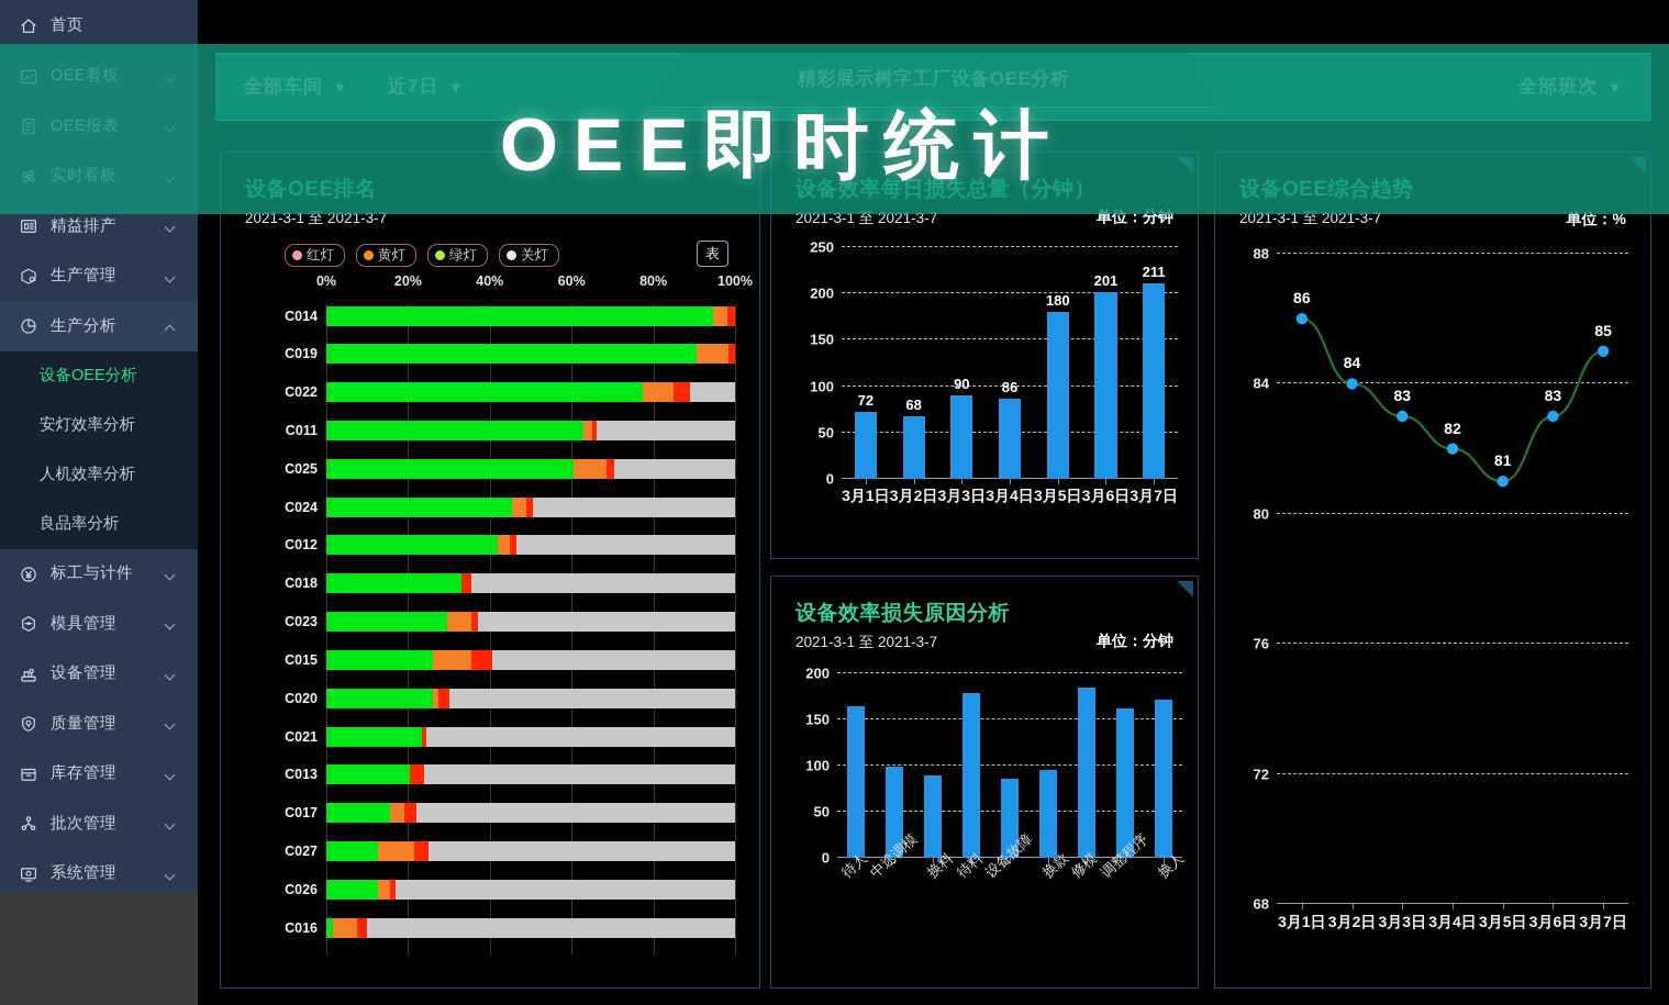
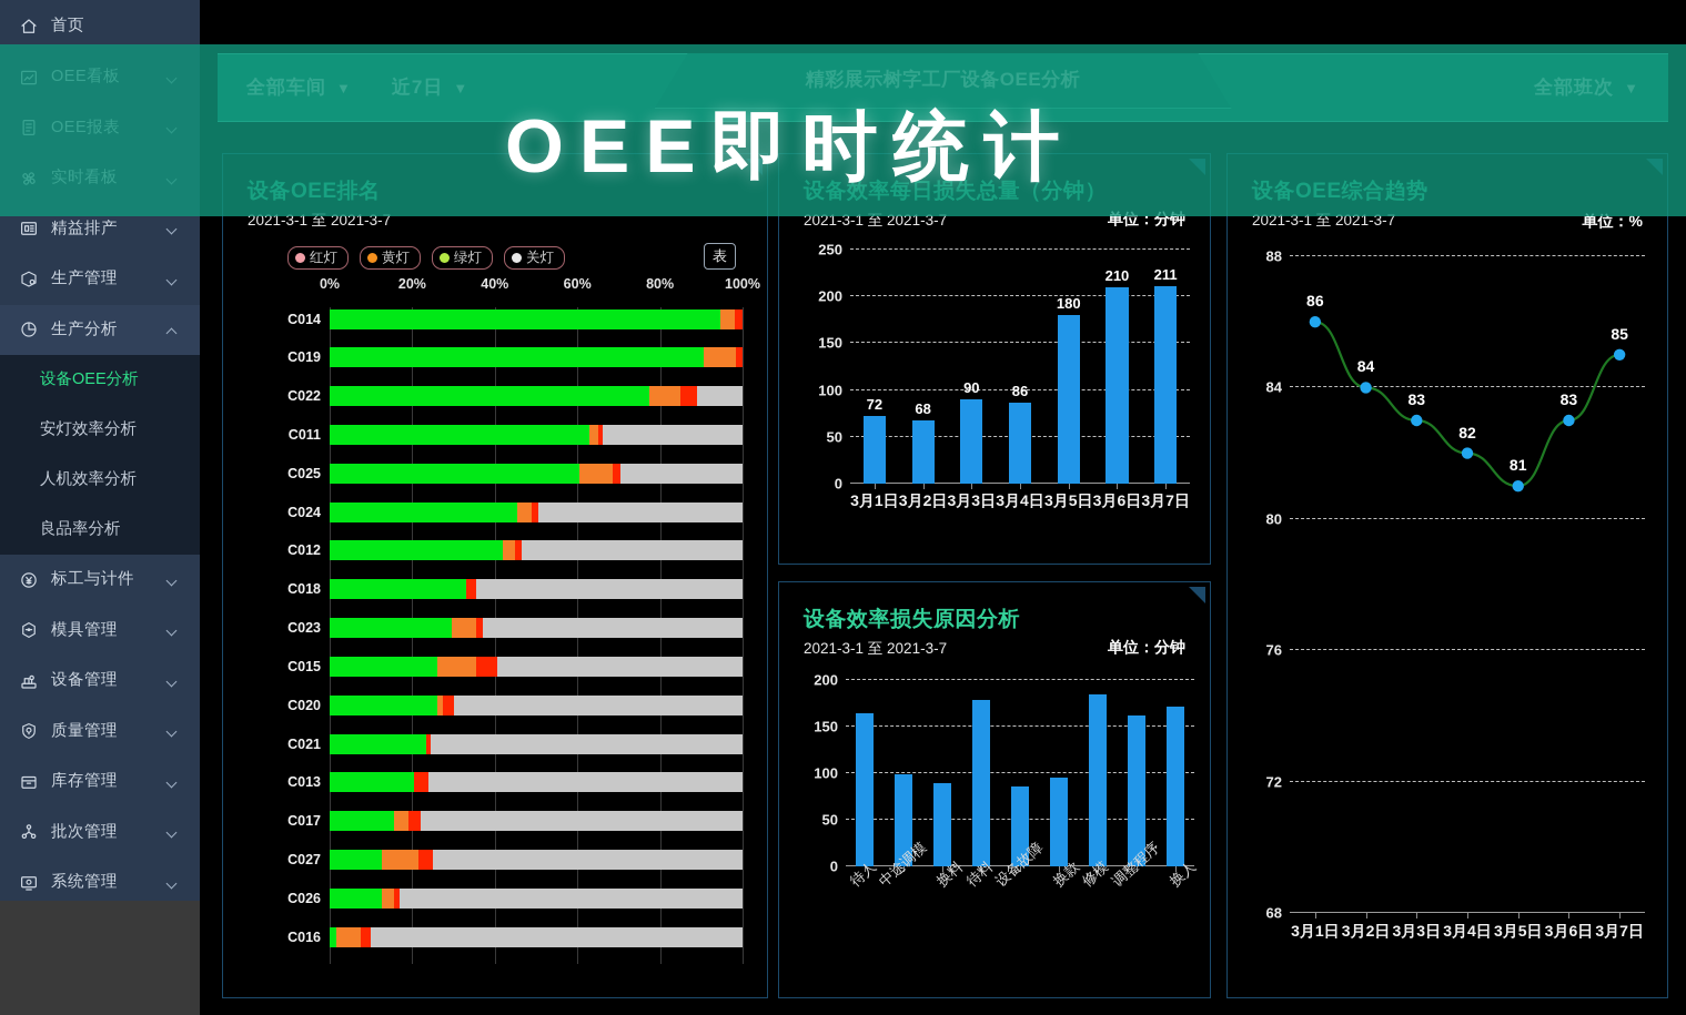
设备效率每日损失总量（分钟）/3月6日: 201 -> 210
